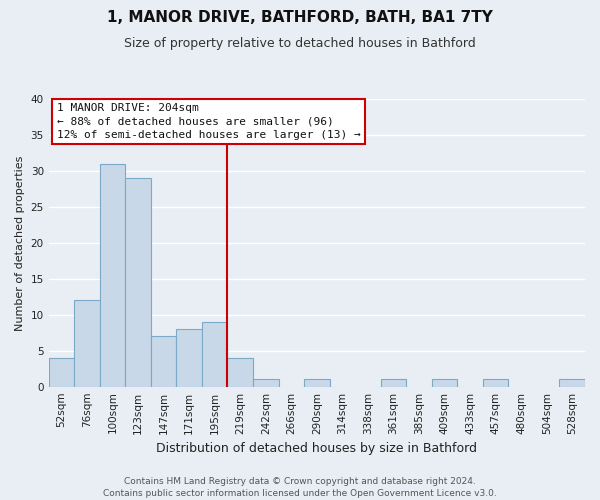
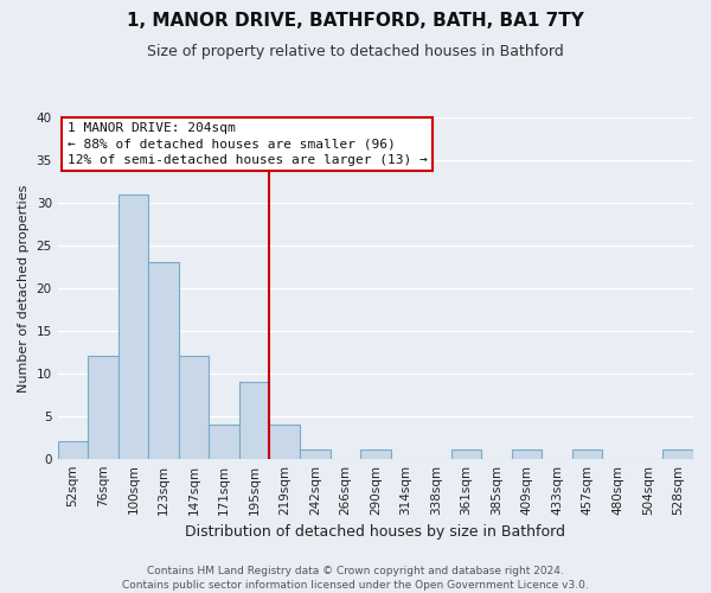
52sqm: 4 -> 2
123sqm: 29 -> 23
147sqm: 7 -> 12
171sqm: 8 -> 4
